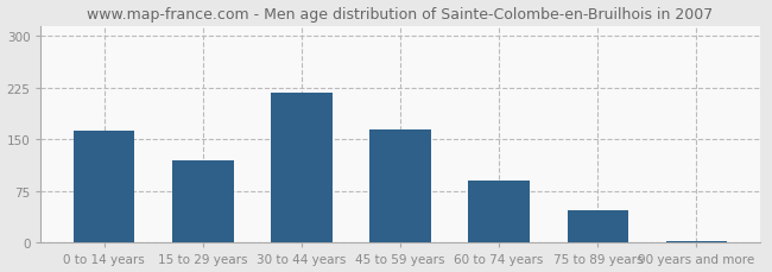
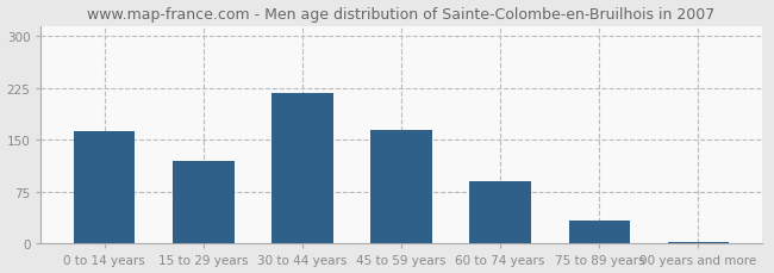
75 to 89 years: 48 -> 33
